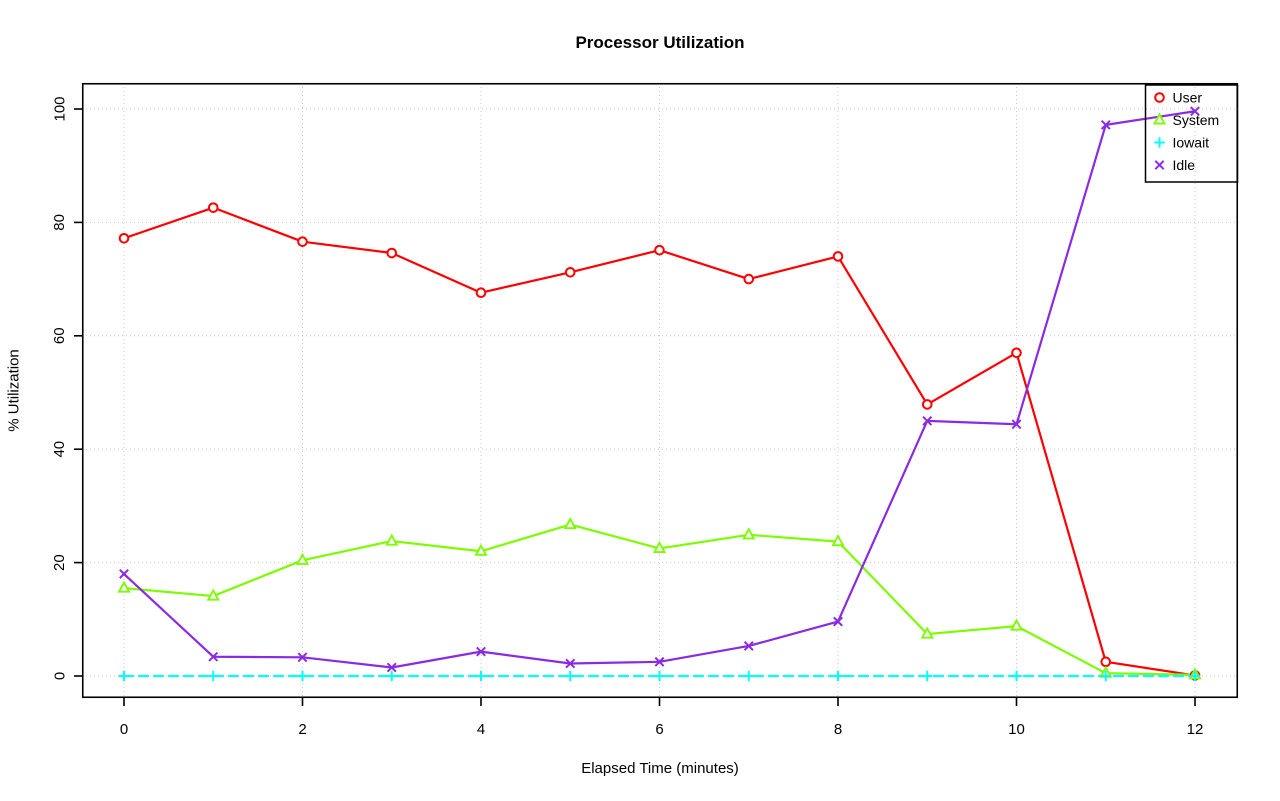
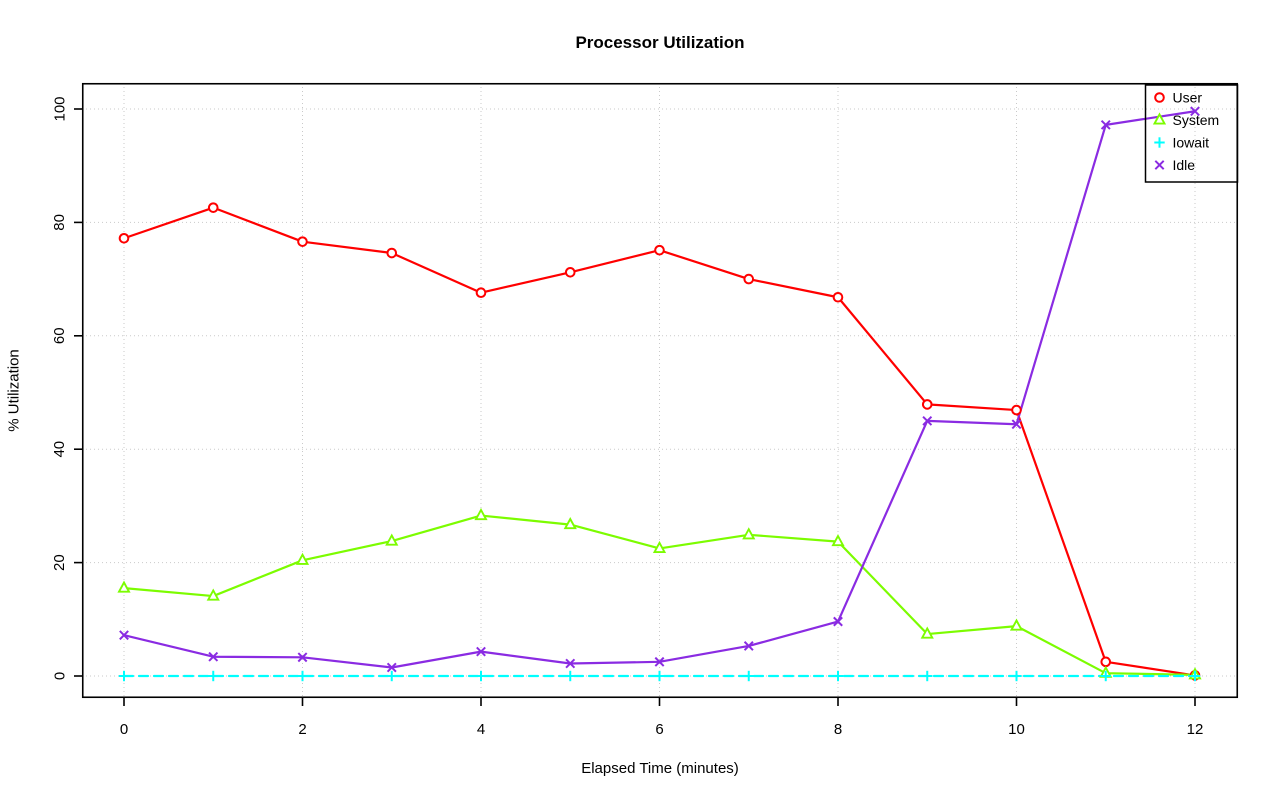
Idle/0: 18 -> 7
System/4: 22 -> 28
User/8: 74 -> 67
User/10: 57 -> 47
